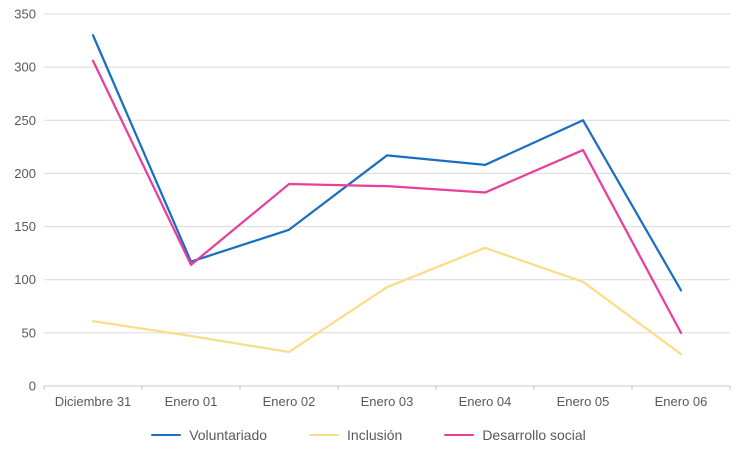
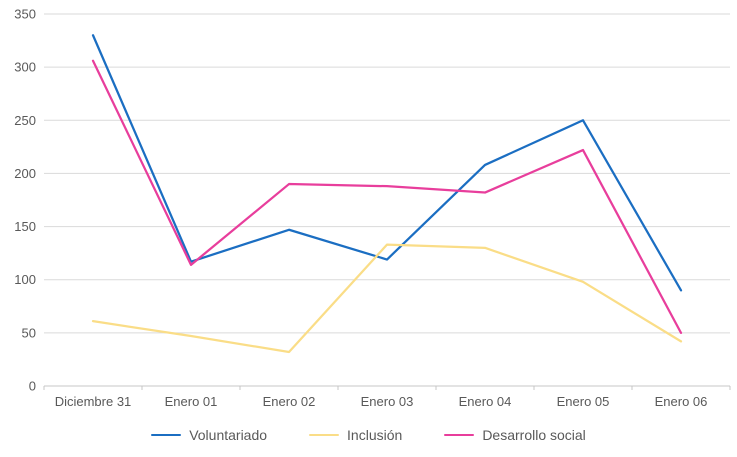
Voluntariado/Enero 03: 217 -> 119
Inclusión/Enero 03: 93 -> 133
Inclusión/Enero 06: 30 -> 42
